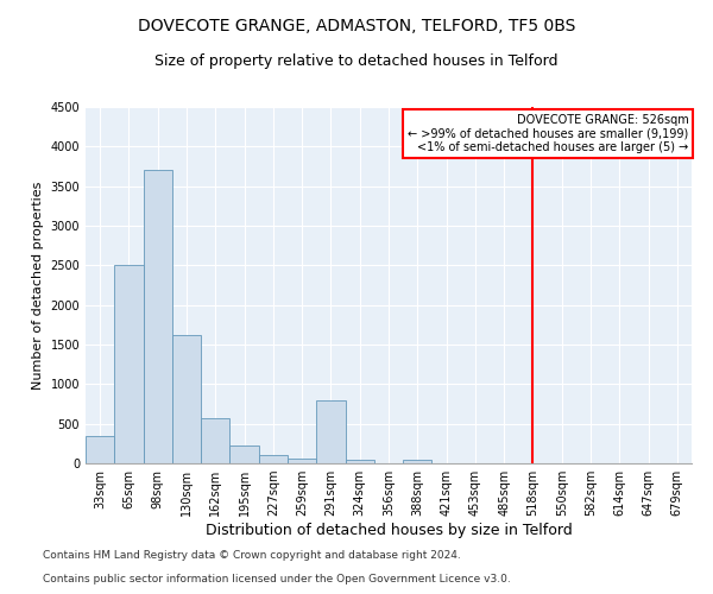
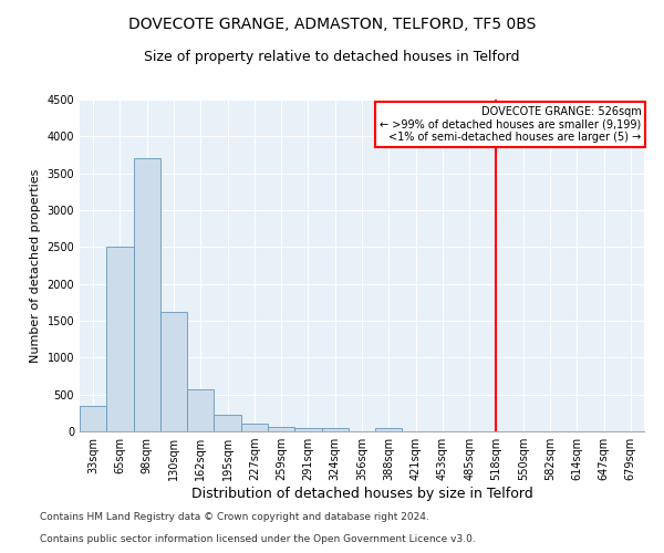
291sqm: 800 -> 50
